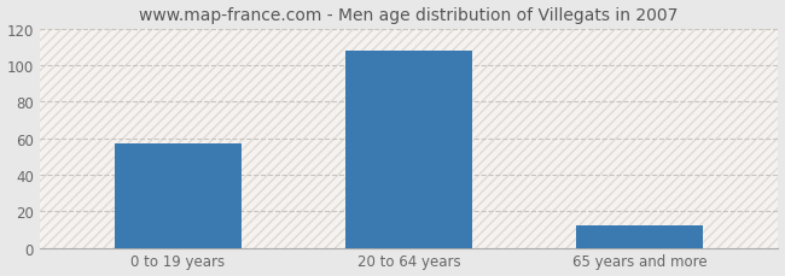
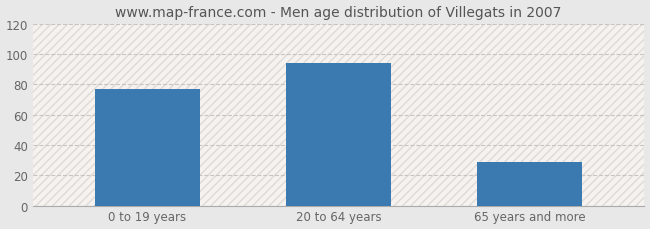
0 to 19 years: 57 -> 77
20 to 64 years: 108 -> 94
65 years and more: 12 -> 29
